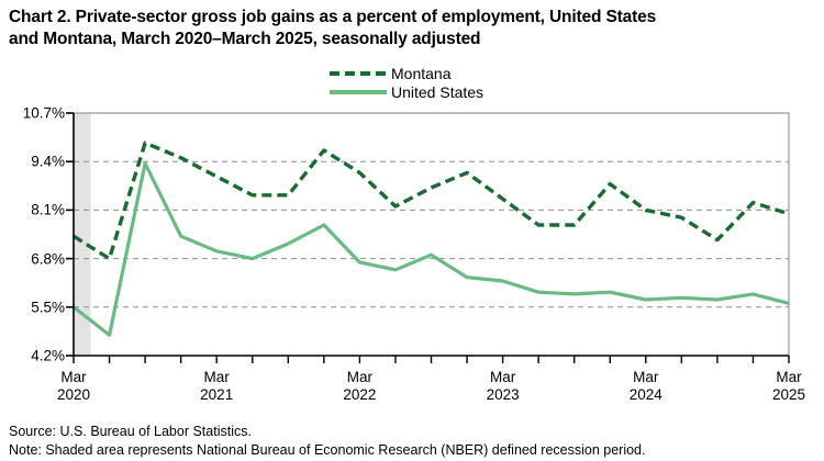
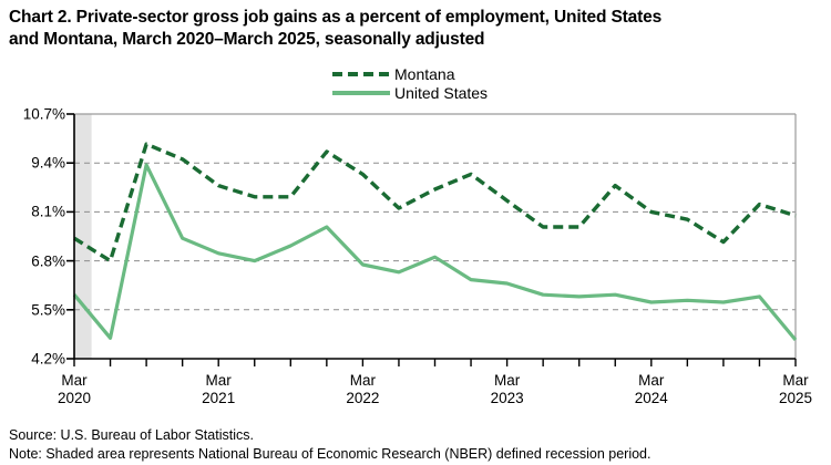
United States/Mar 2020: 5.5% -> 5.9%
Montana/Mar 2021: 9.0% -> 8.8%
United States/Mar 2025: 5.6% -> 4.7%
